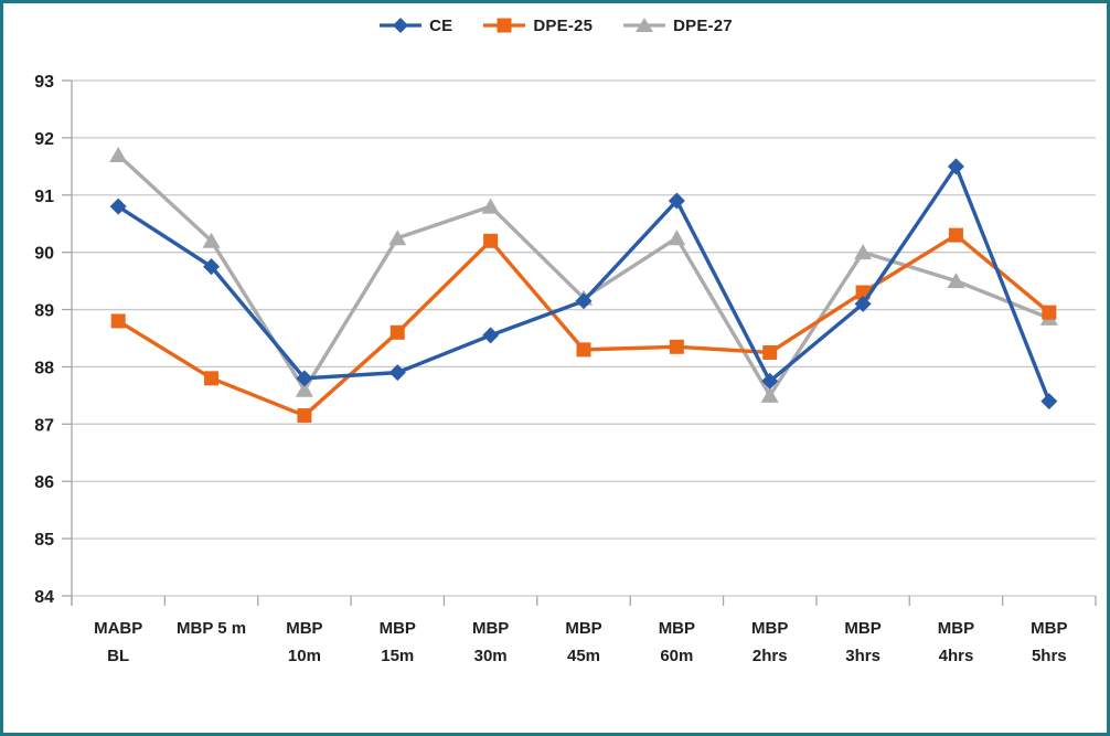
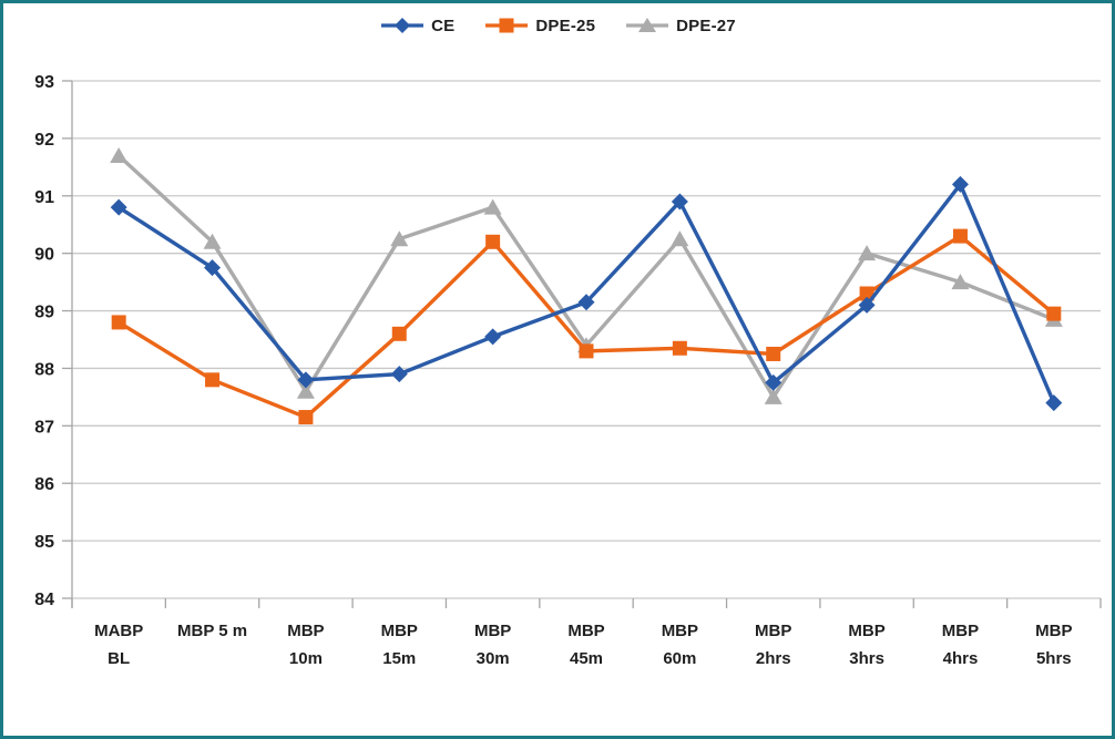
DPE-27/MBP 45m: 89.2 -> 88.4
CE/MBP 4hrs: 91.5 -> 91.2
